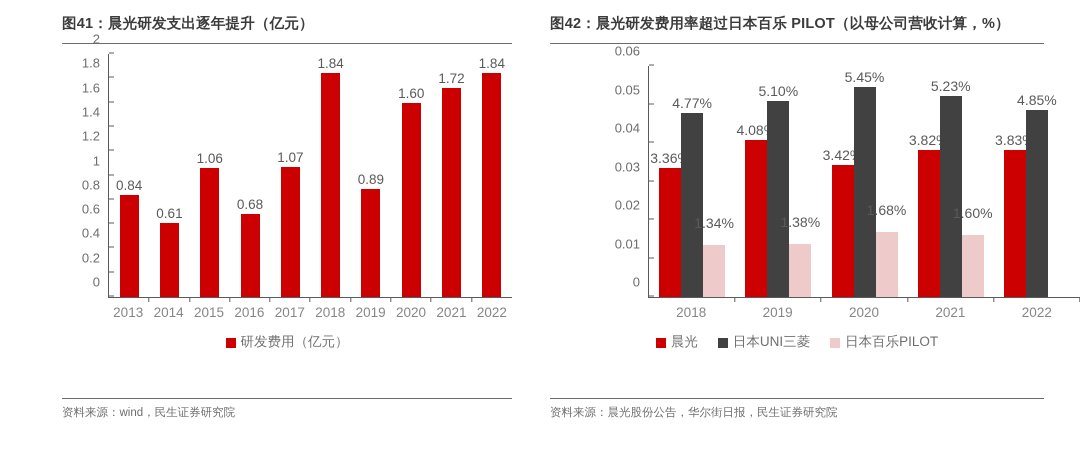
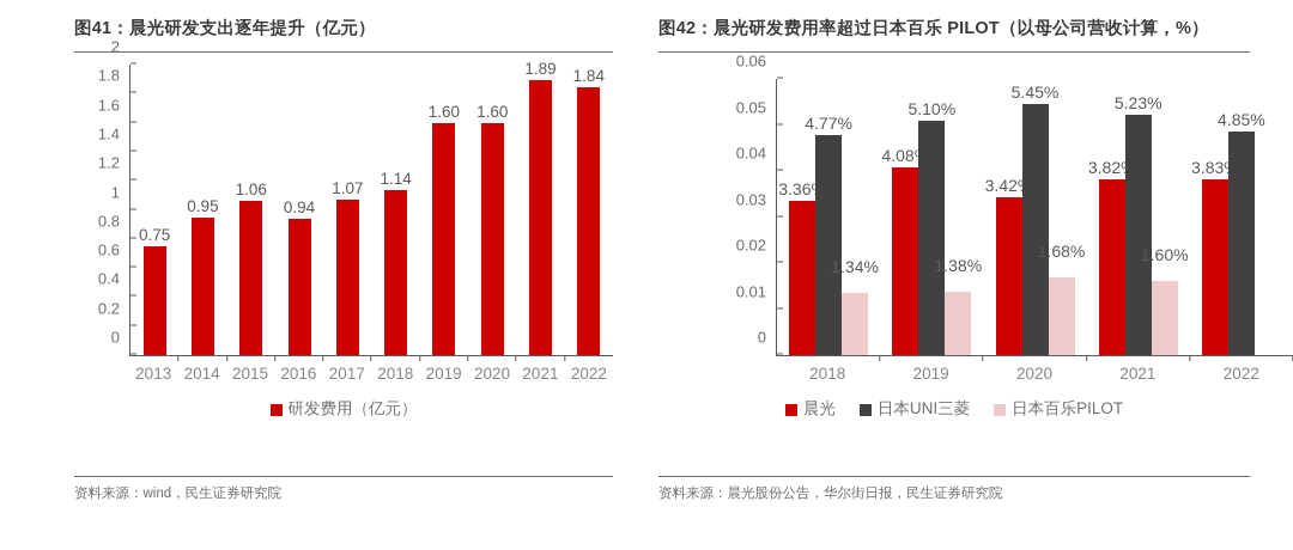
图41：晨光研发支出逐年提升（亿元）/2013: 0.84 -> 0.75
图41：晨光研发支出逐年提升（亿元）/2014: 0.61 -> 0.95
图41：晨光研发支出逐年提升（亿元）/2016: 0.68 -> 0.94
图41：晨光研发支出逐年提升（亿元）/2018: 1.84 -> 1.14
图41：晨光研发支出逐年提升（亿元）/2019: 0.89 -> 1.60
图41：晨光研发支出逐年提升（亿元）/2021: 1.72 -> 1.89
